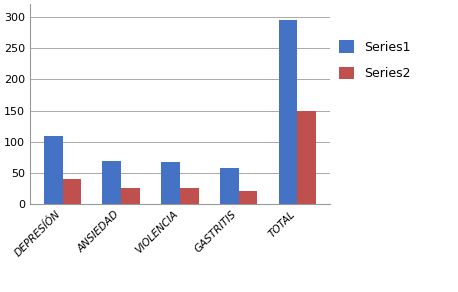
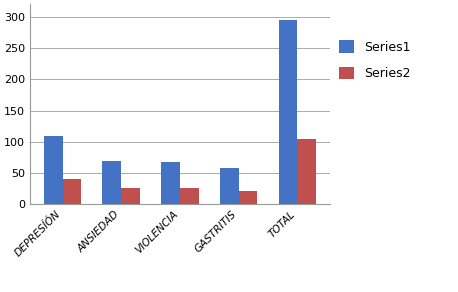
Series2/TOTAL: 150 -> 105
